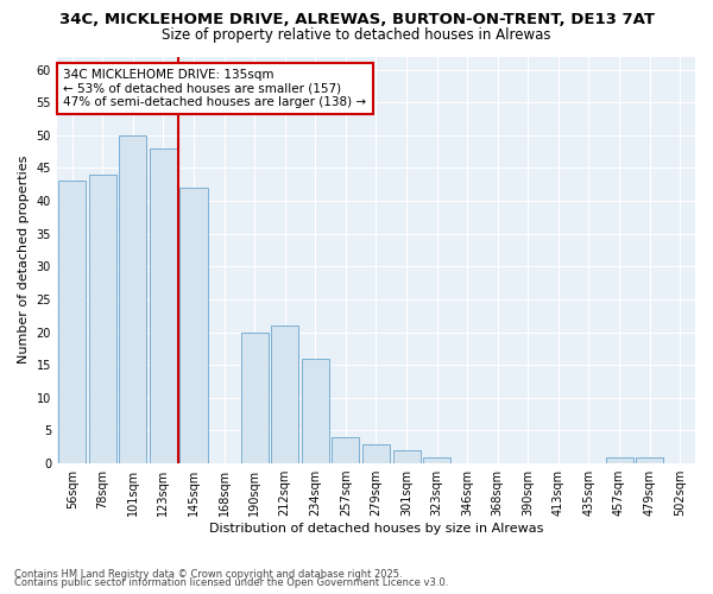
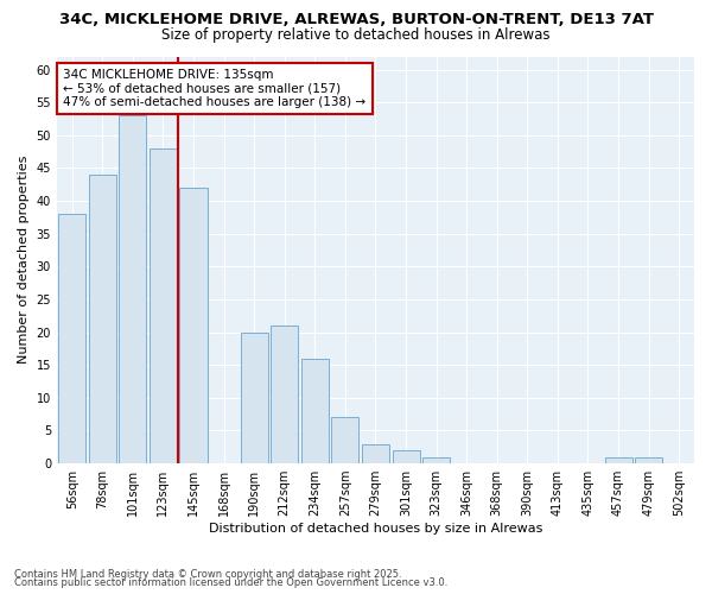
56sqm: 43 -> 38
101sqm: 50 -> 53
257sqm: 4 -> 7
